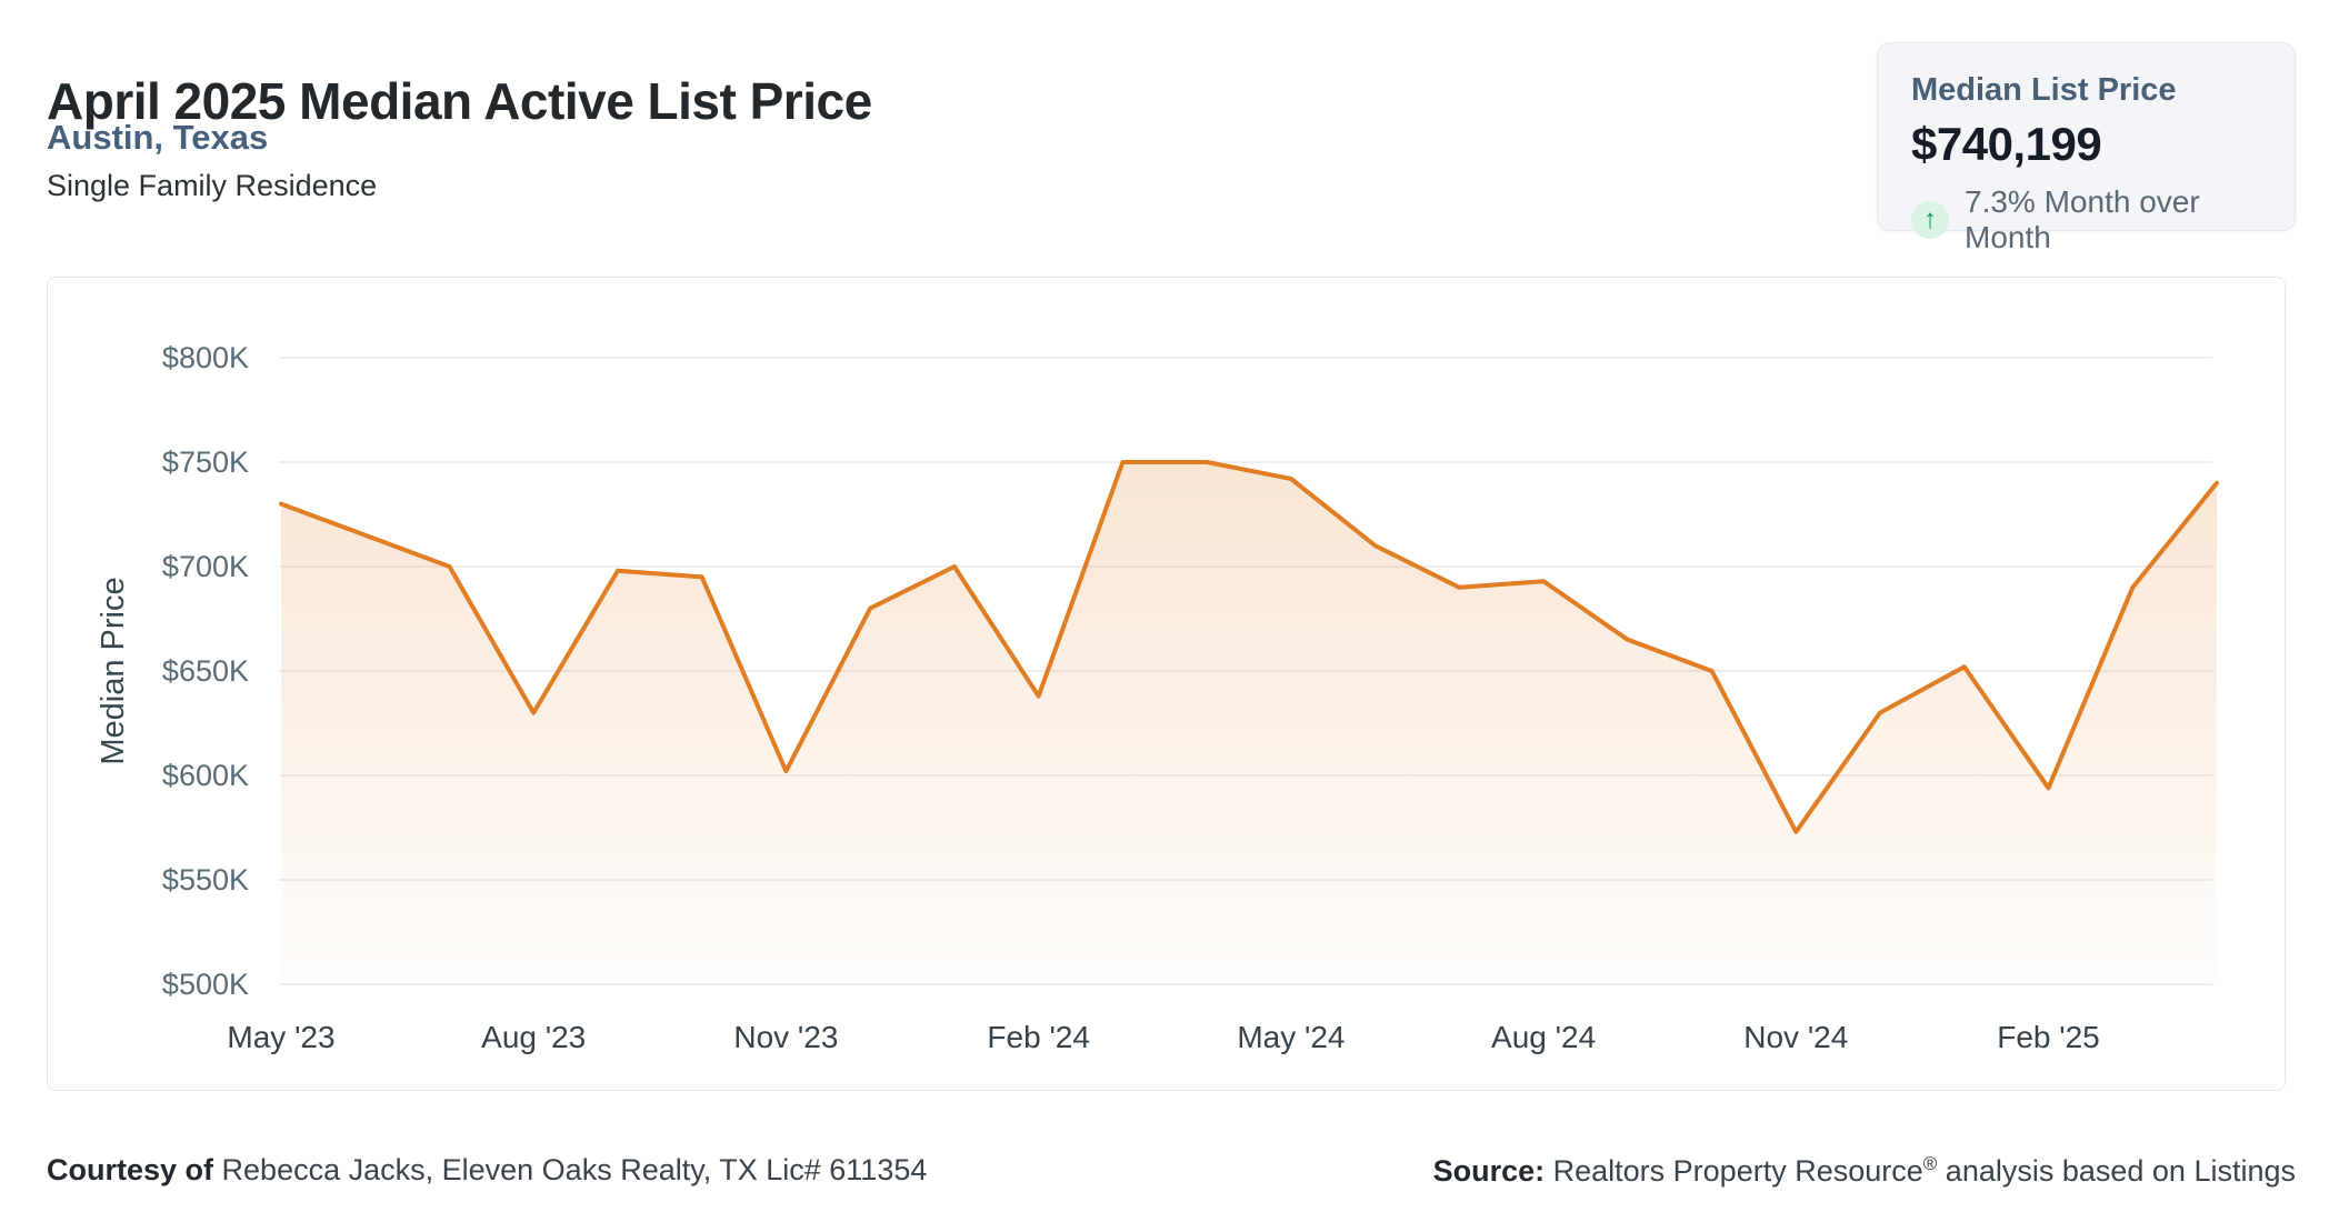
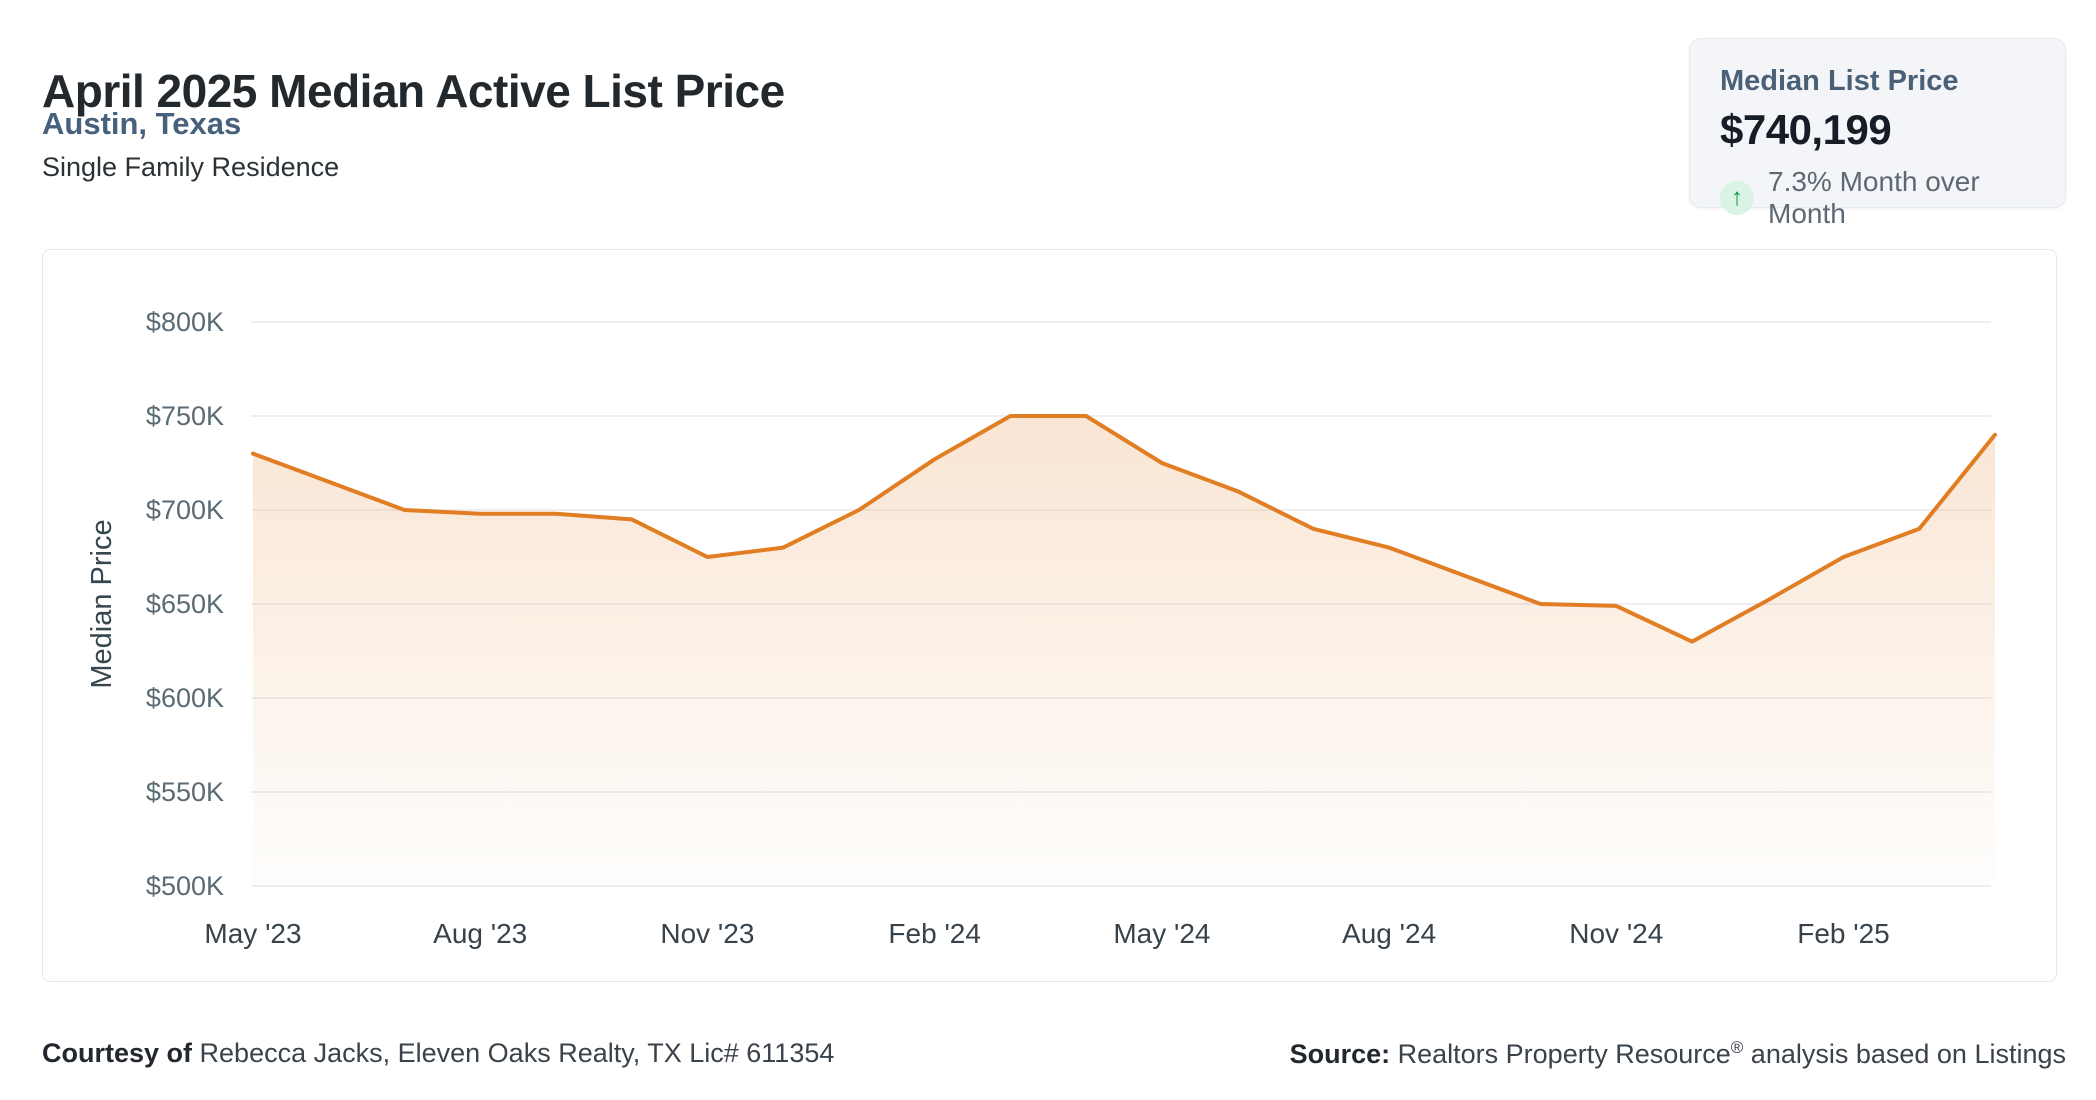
Aug '23: $630K -> $698K
Nov '23: $602K -> $675K
Feb '24: $638K -> $727K
May '24: $742K -> $725K
Aug '24: $693K -> $680K
Nov '24: $573K -> $649K
Feb '25: $594K -> $675K
